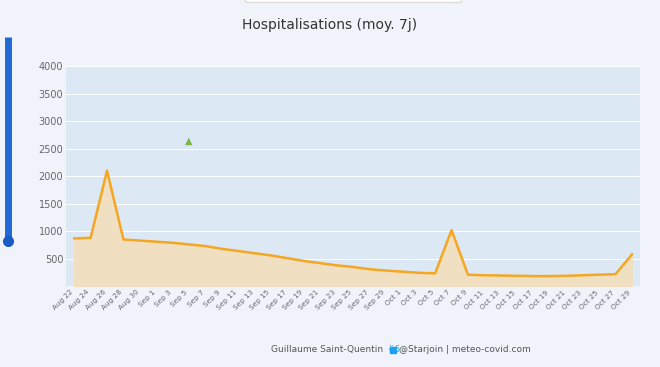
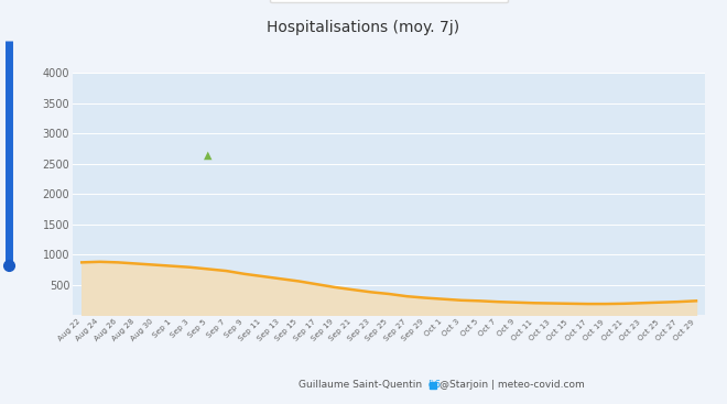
Aug 26: 2100 -> 870
Oct 7: 1020 -> 220
Oct 29: 580 -> 240
